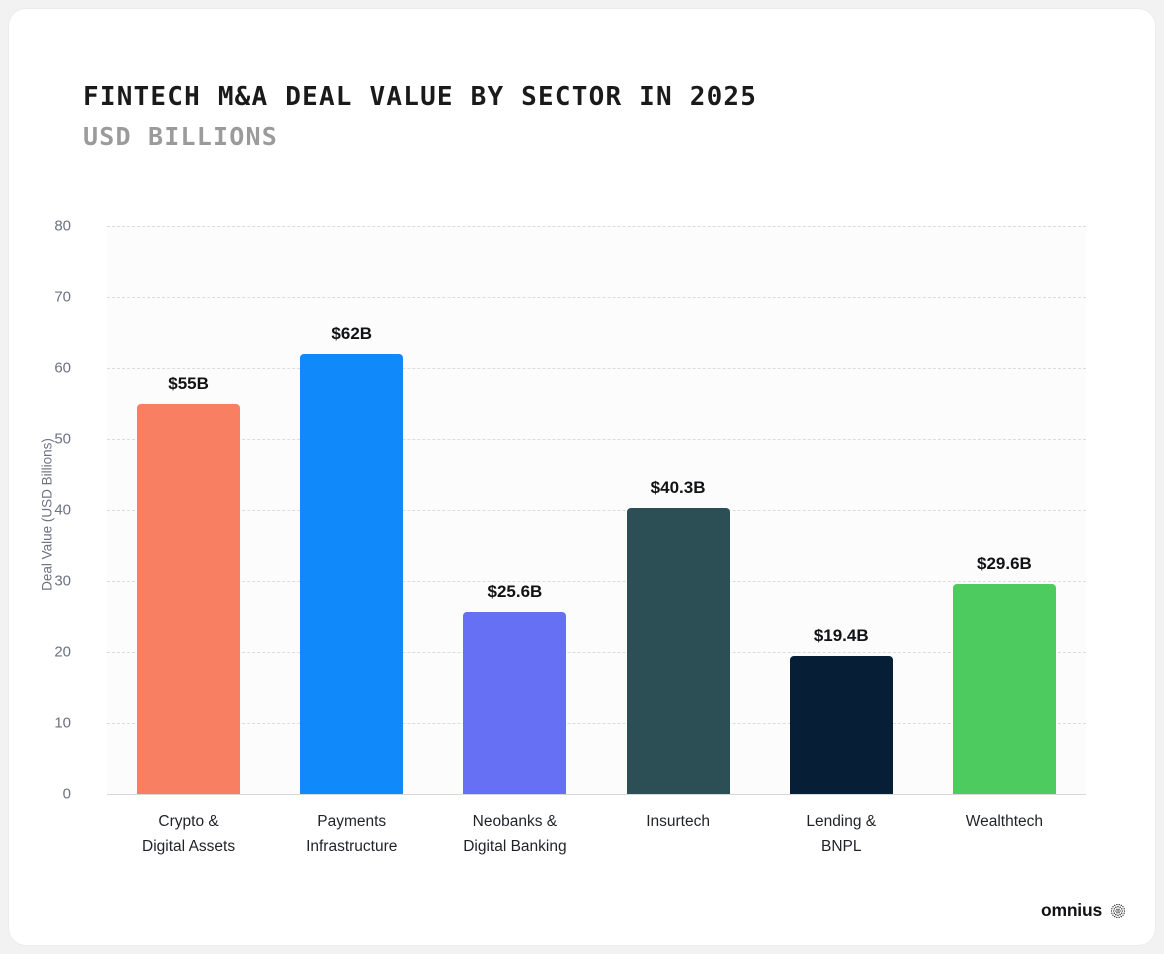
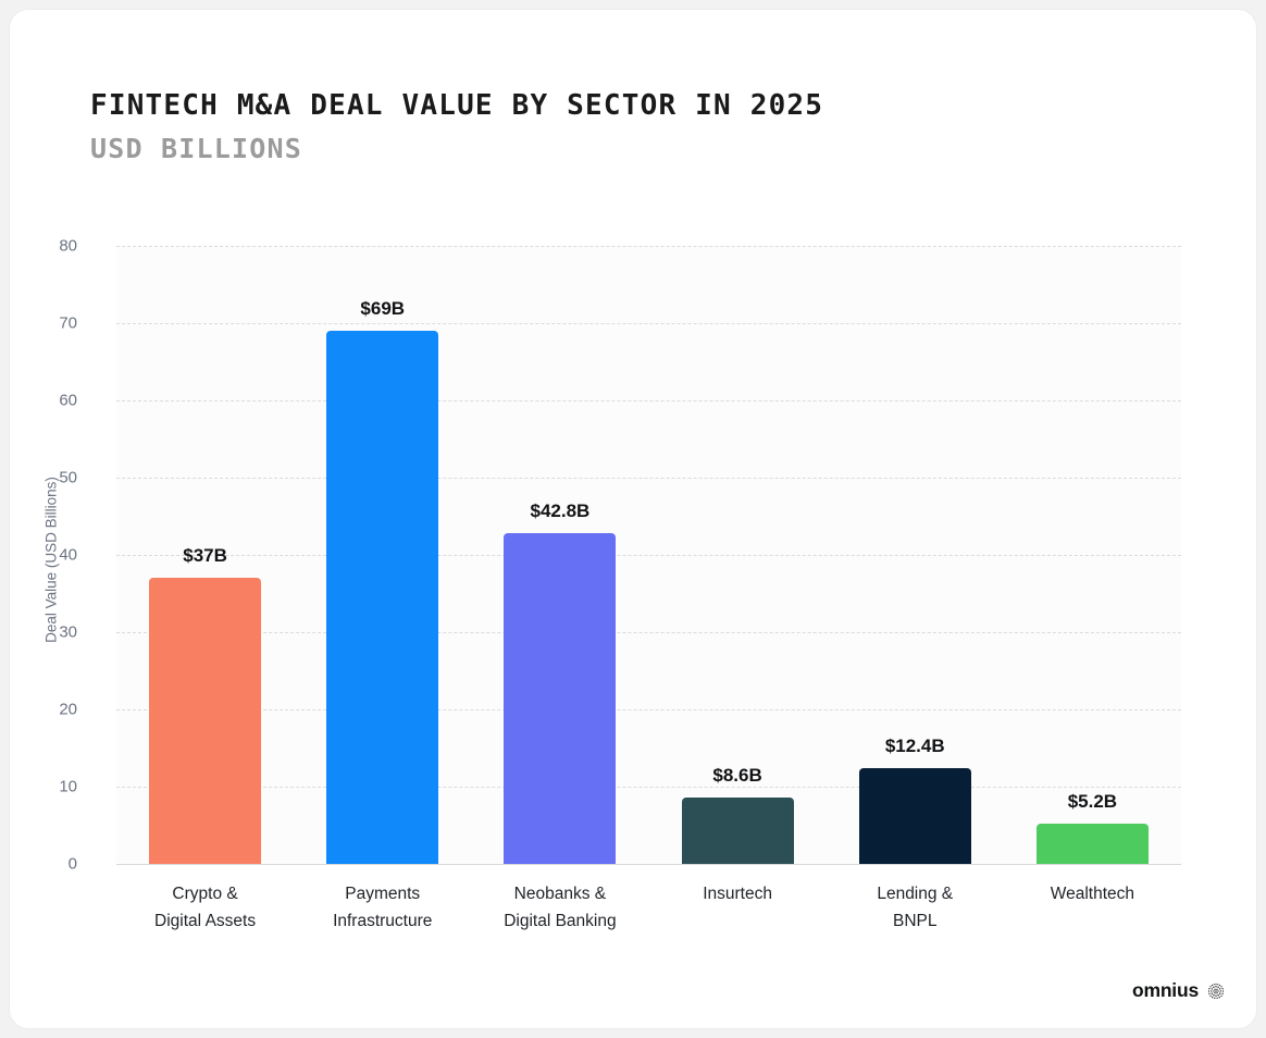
Crypto & Digital Assets: $55B -> $37B
Payments Infrastructure: $62B -> $69B
Neobanks & Digital Banking: $25.6B -> $42.8B
Insurtech: $40.3B -> $8.6B
Lending & BNPL: $19.4B -> $12.4B
Wealthtech: $29.6B -> $5.2B
